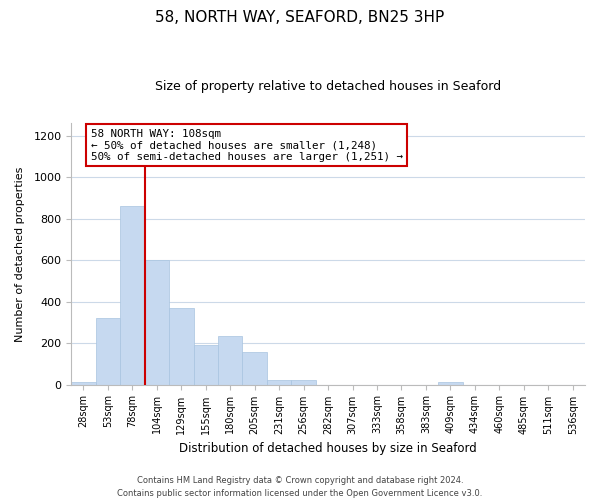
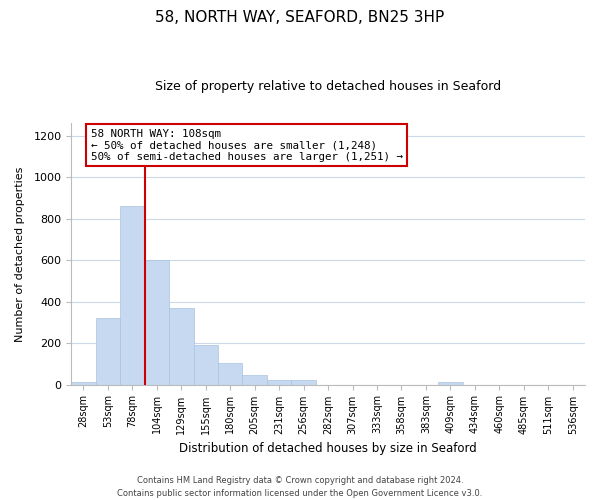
180sqm: 235 -> 105
205sqm: 155 -> 47
